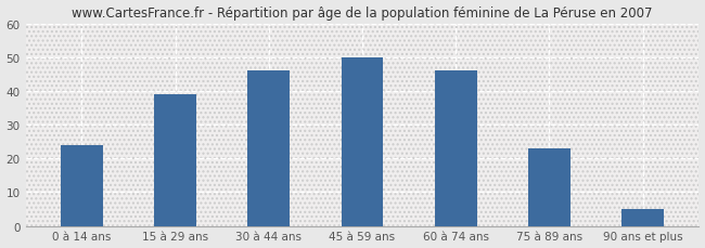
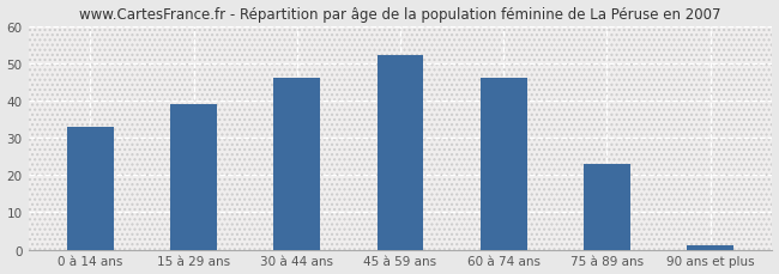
0 à 14 ans: 24 -> 33
45 à 59 ans: 50 -> 52
90 ans et plus: 5 -> 1
